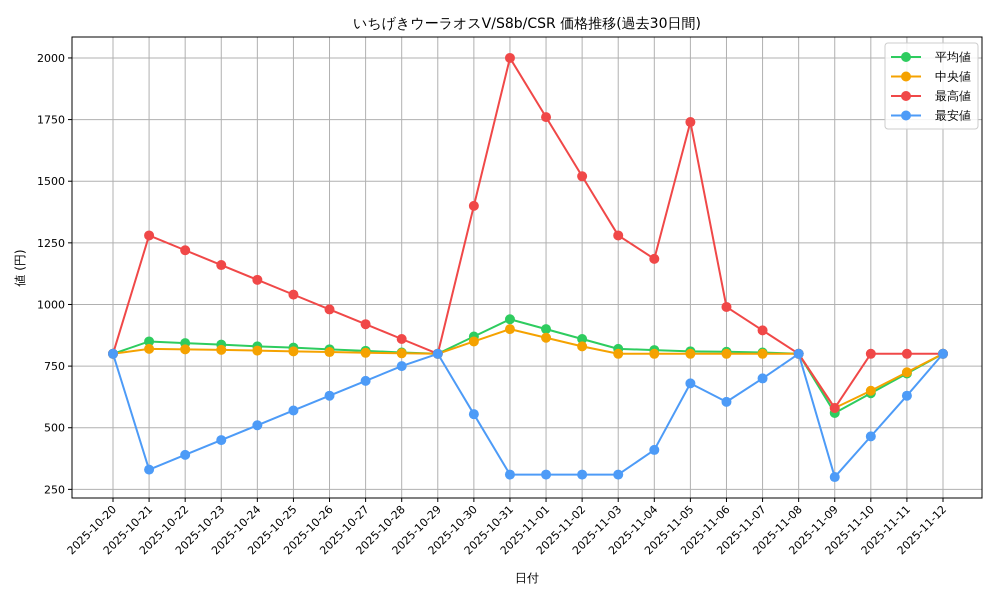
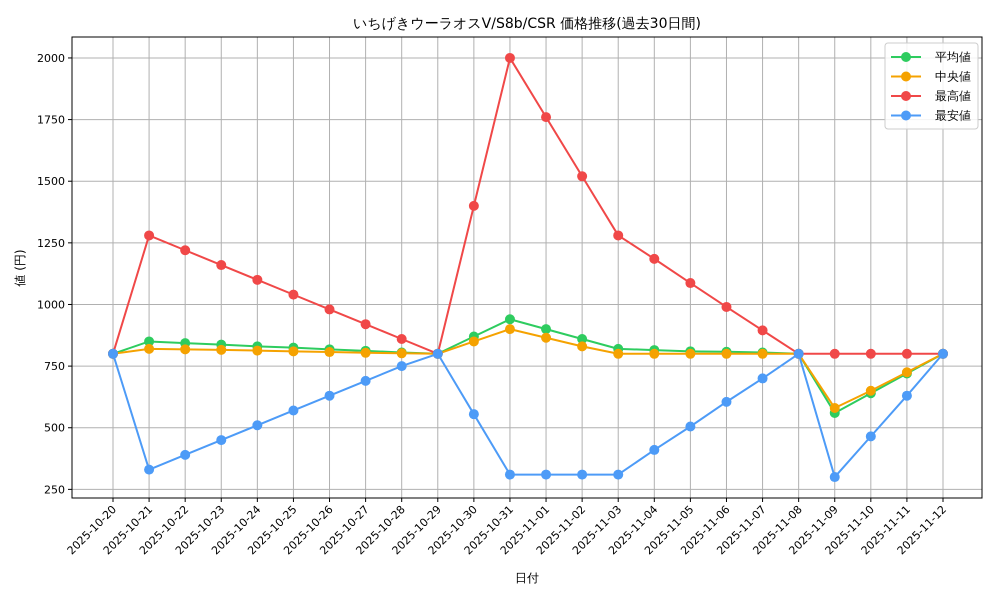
最高値/2025-11-05: 1740 -> 1090
最安値/2025-11-05: 680 -> 500
最高値/2025-11-09: 580 -> 800
